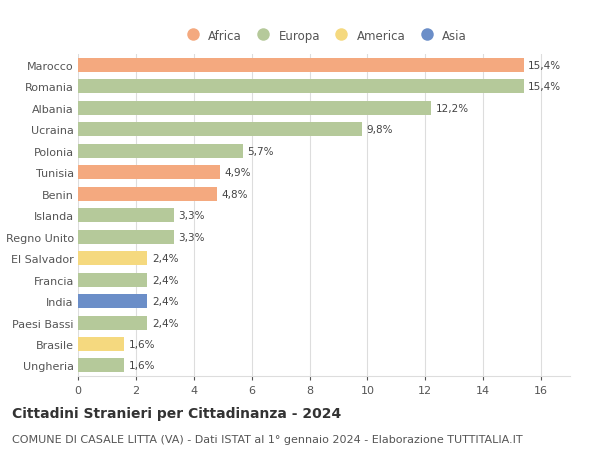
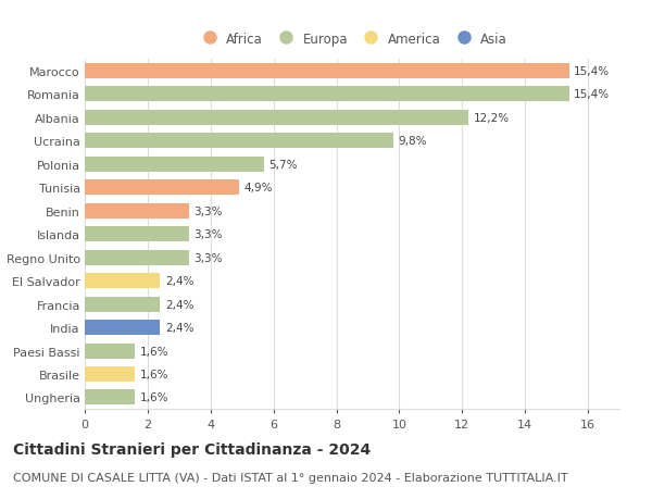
Benin: 4,8% -> 3,3%
Paesi Bassi: 2,4% -> 1,6%
